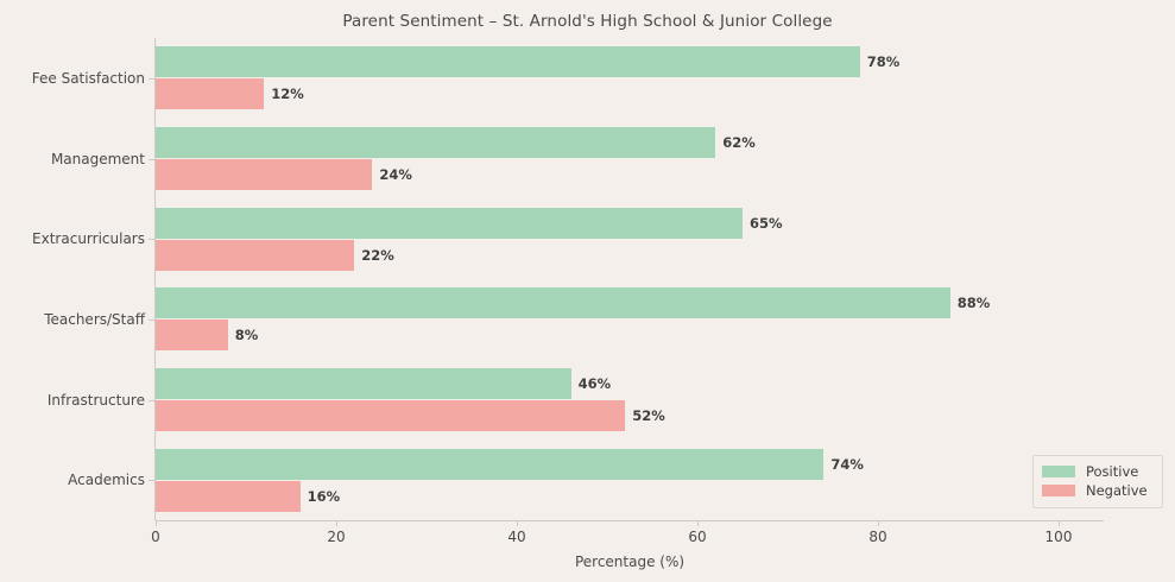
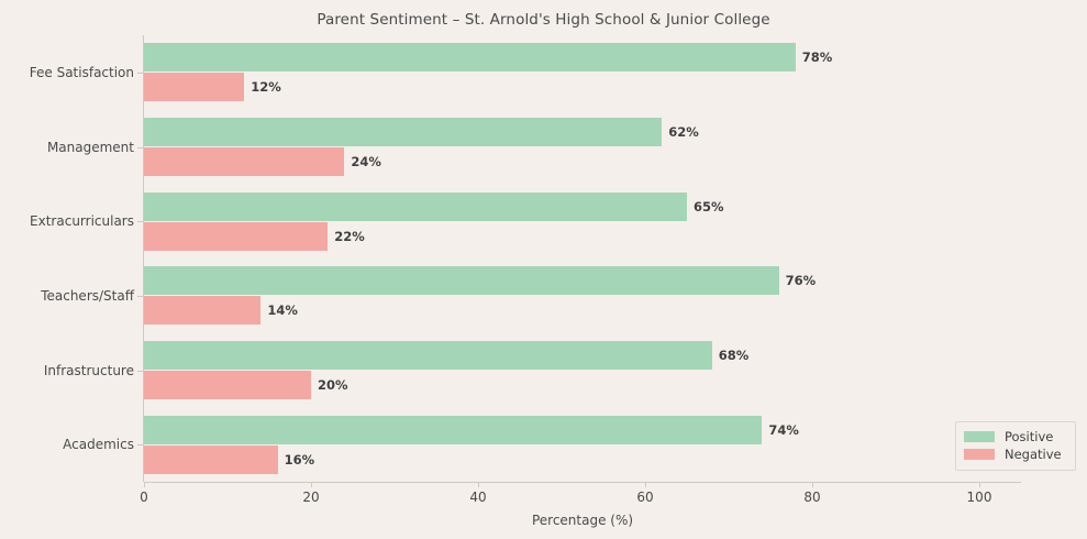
Positive/Infrastructure: 46% -> 68%
Negative/Infrastructure: 52% -> 20%
Positive/Teachers/Staff: 88% -> 76%
Negative/Teachers/Staff: 8% -> 14%
